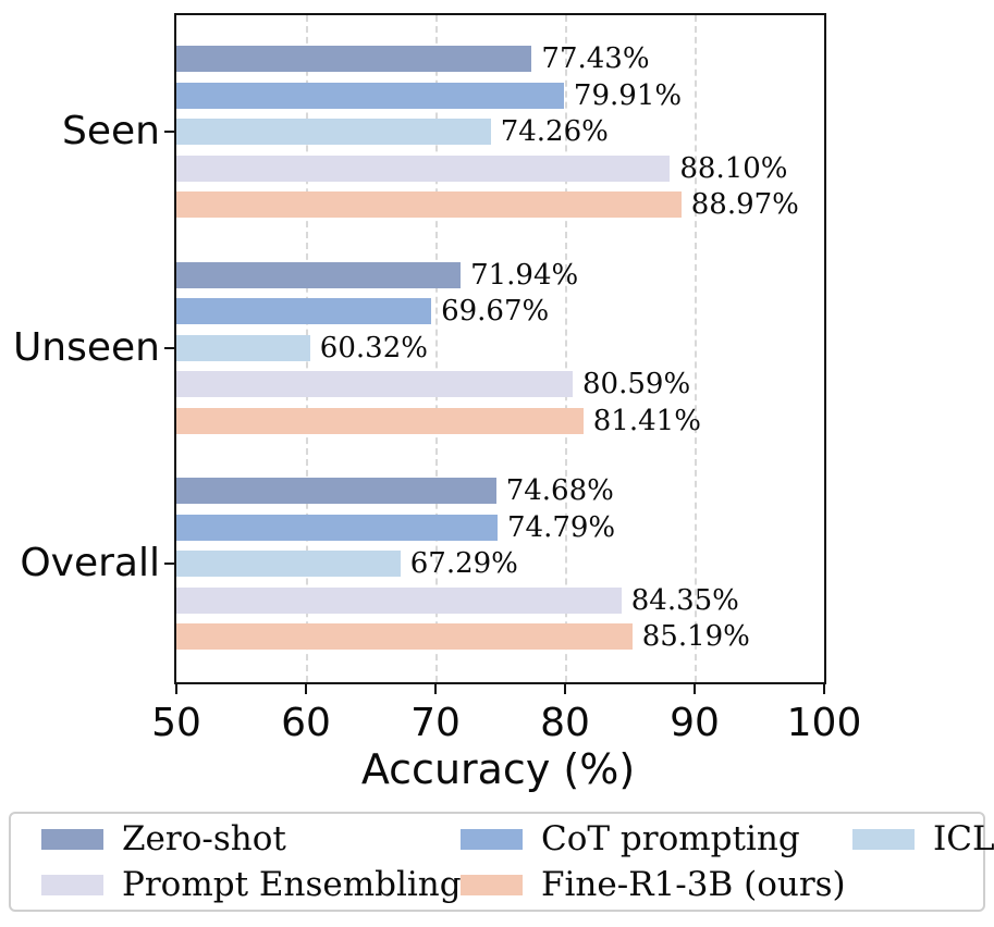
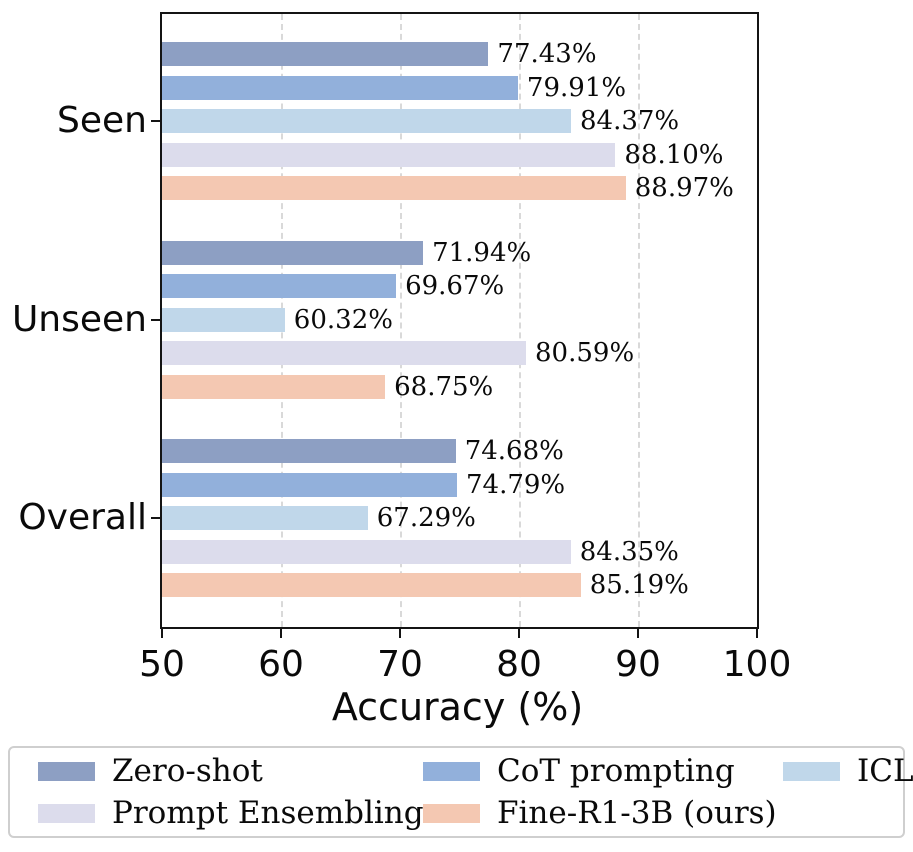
ICL/Seen: 74.26% -> 84.37%
Fine-R1-3B (ours)/Unseen: 81.41% -> 68.75%
